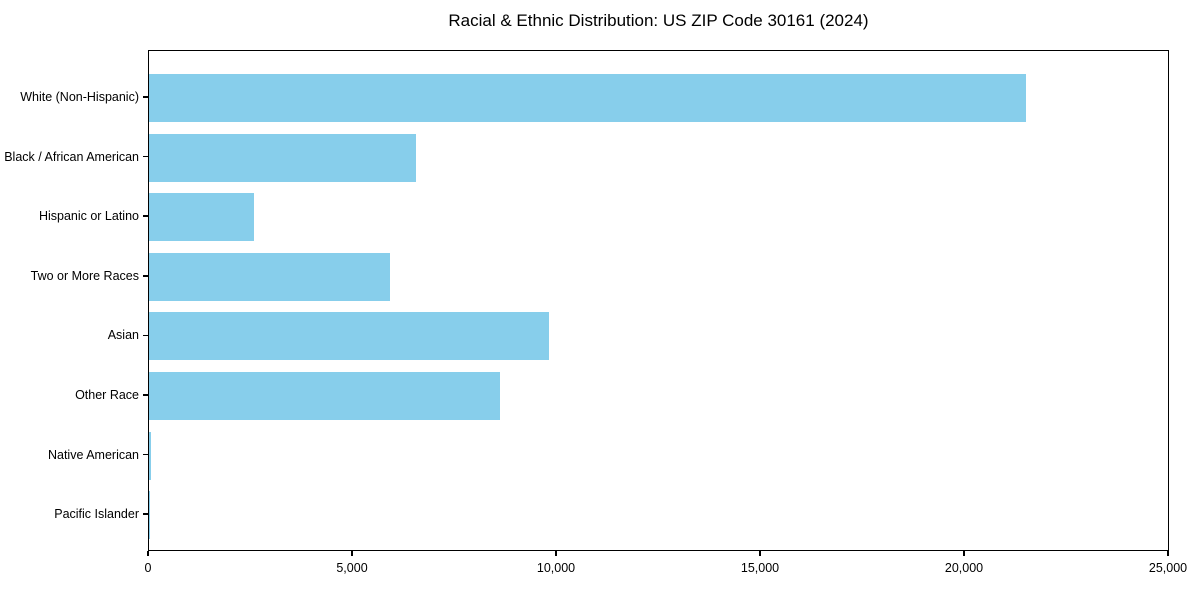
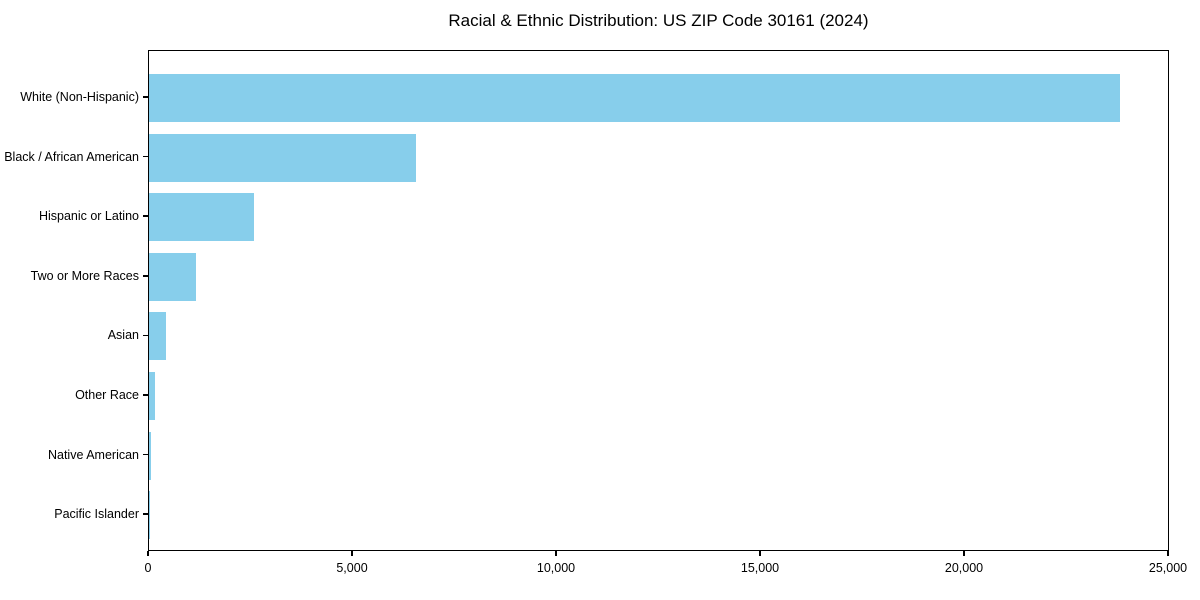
White (Non-Hispanic): 21500 -> 23800
Two or More Races: 5900 -> 1200
Asian: 9800 -> 400
Other Race: 8600 -> 200
